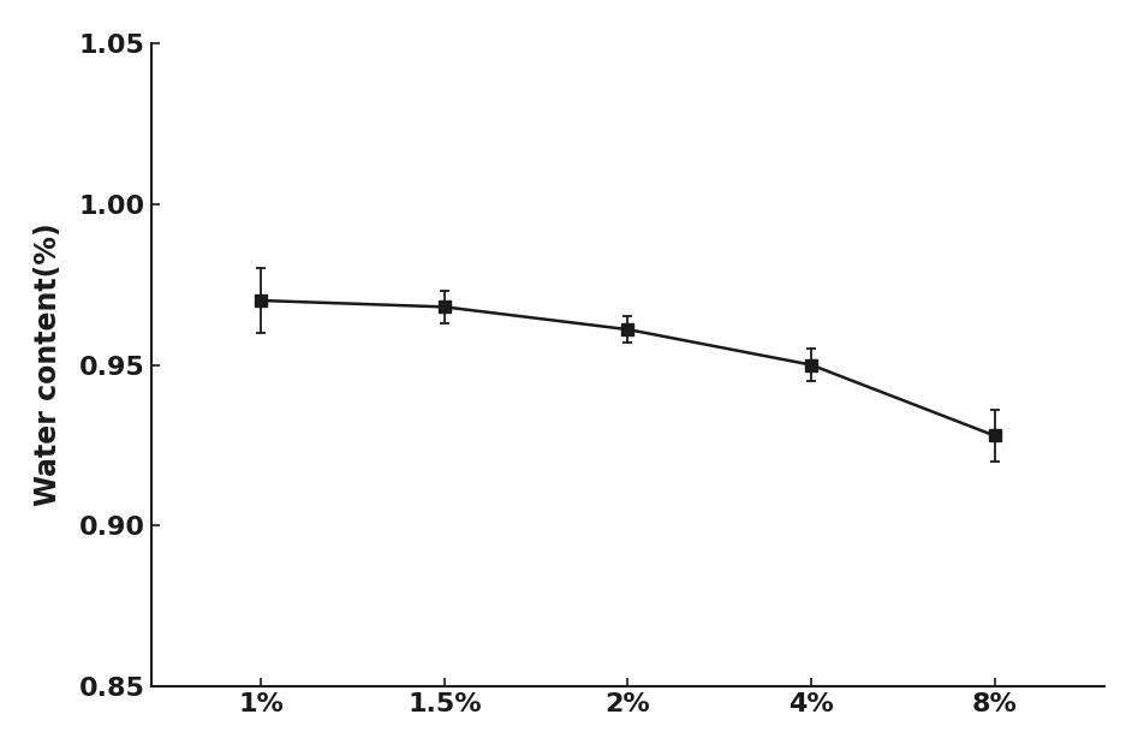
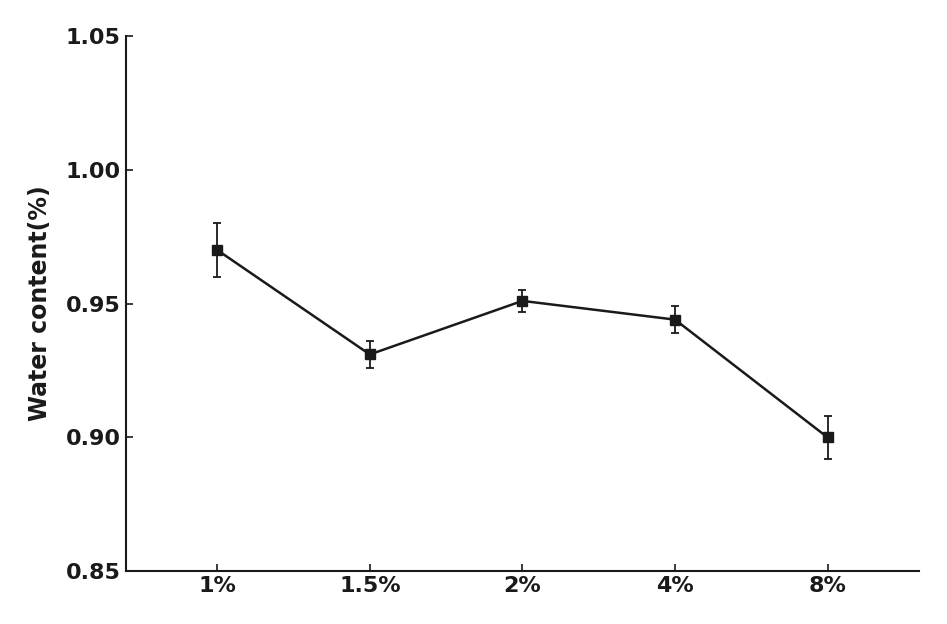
1.5%: 0.968 -> 0.931
2%: 0.961 -> 0.951
4%: 0.950 -> 0.944
8%: 0.928 -> 0.900
